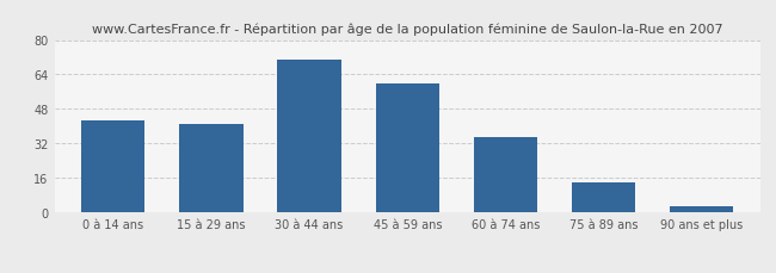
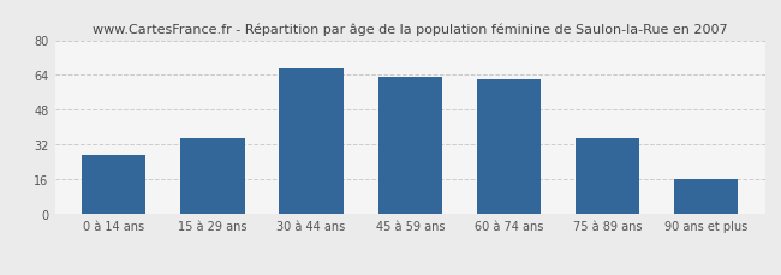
0 à 14 ans: 43 -> 27
15 à 29 ans: 41 -> 35
30 à 44 ans: 71 -> 67
45 à 59 ans: 60 -> 63
60 à 74 ans: 35 -> 62
75 à 89 ans: 14 -> 35
90 ans et plus: 3 -> 16
